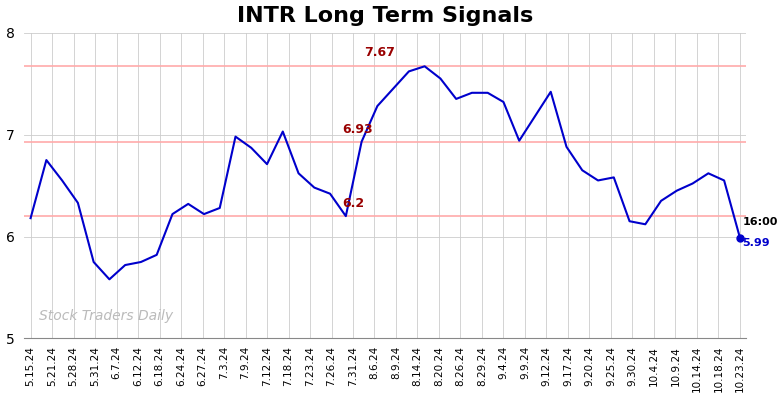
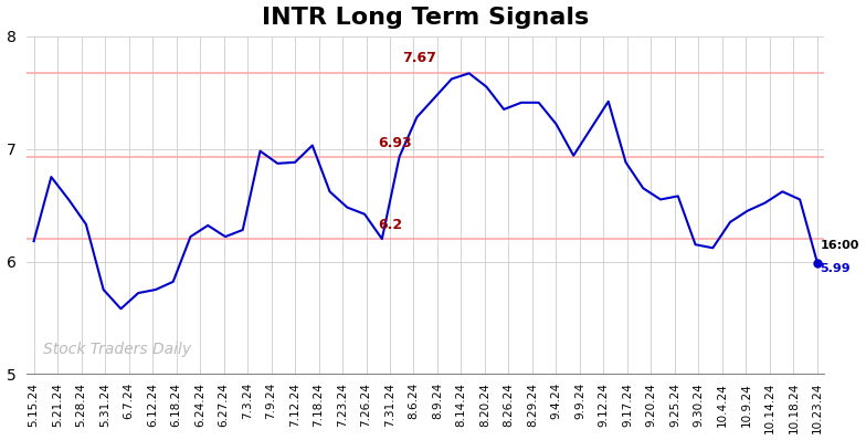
7.12.24: 6.71 -> 6.88
9.4.24: 7.32 -> 7.22
